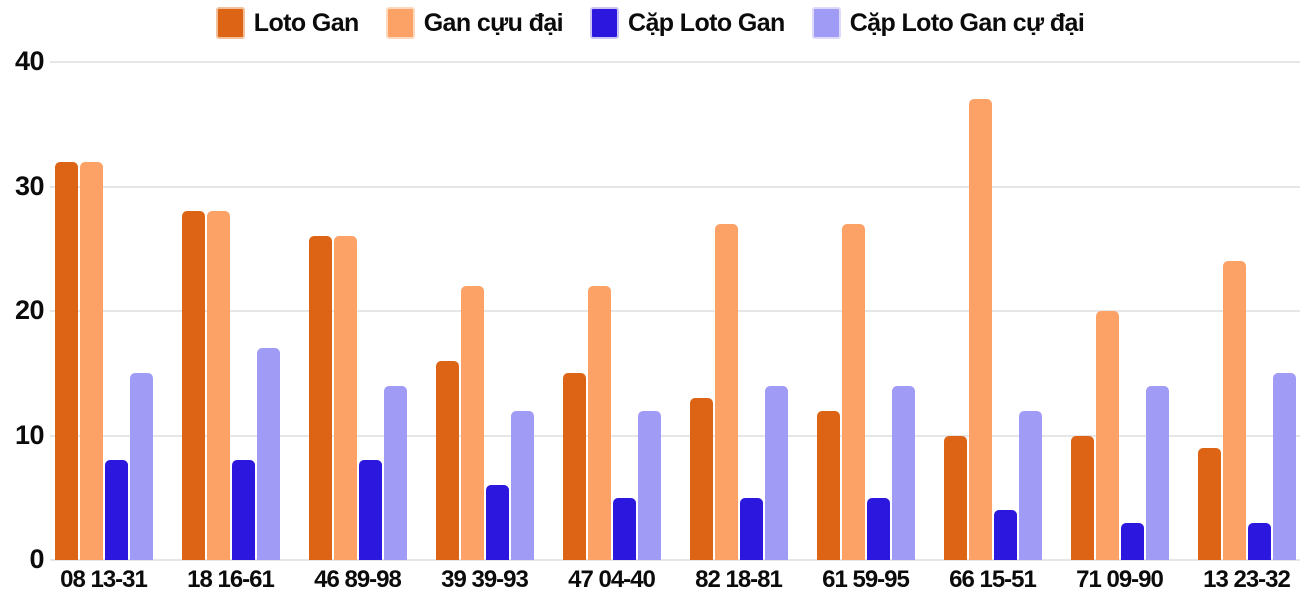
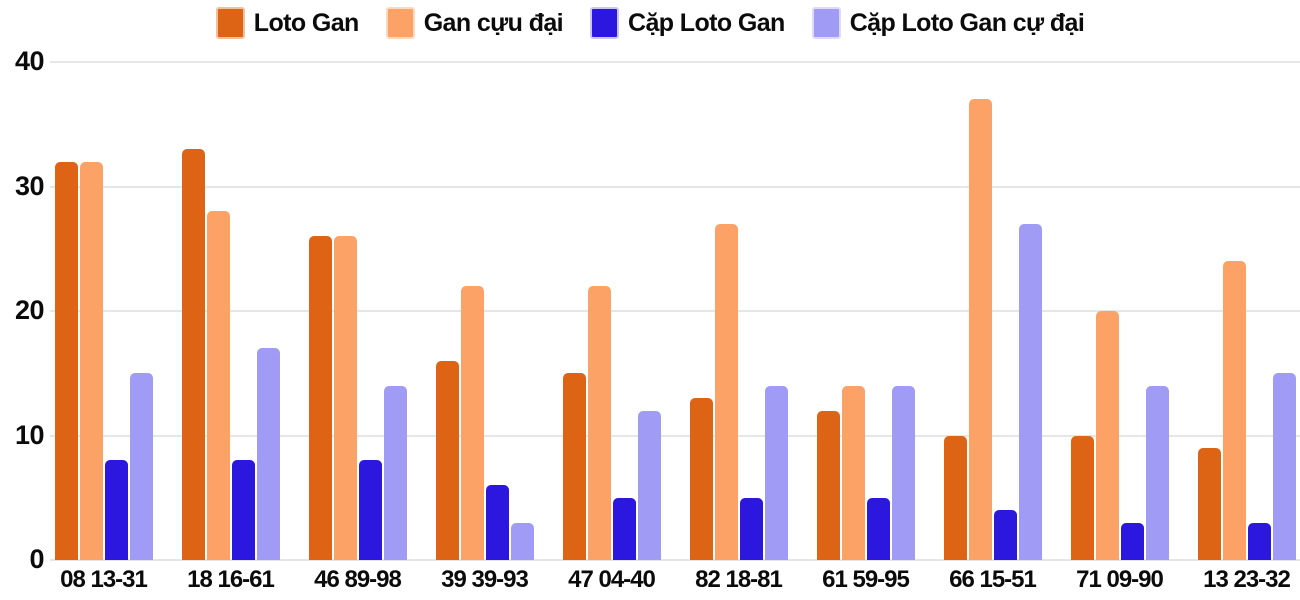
Loto Gan/18 16-61: 28 -> 33
Cặp Loto Gan cự đại/39 39-93: 12 -> 3
Gan cựu đại/61 59-95: 27 -> 14
Cặp Loto Gan cự đại/66 15-51: 12 -> 27
